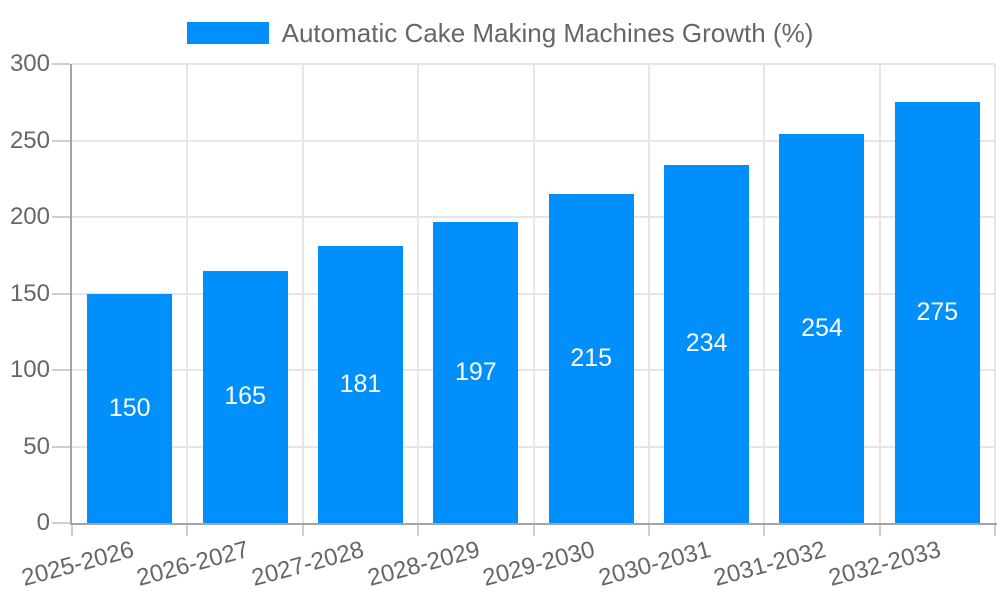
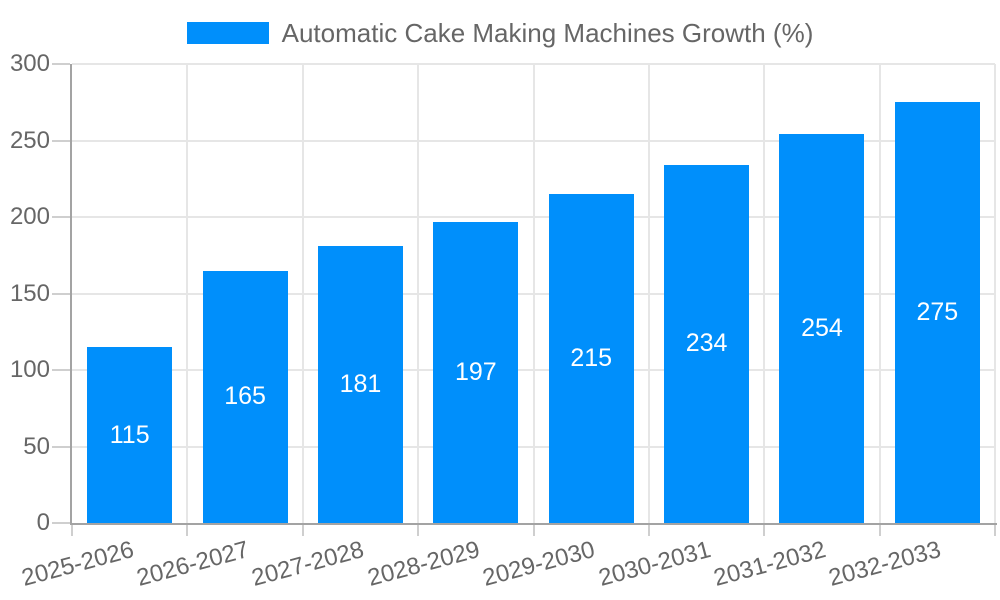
2025-2026: 150 -> 115
